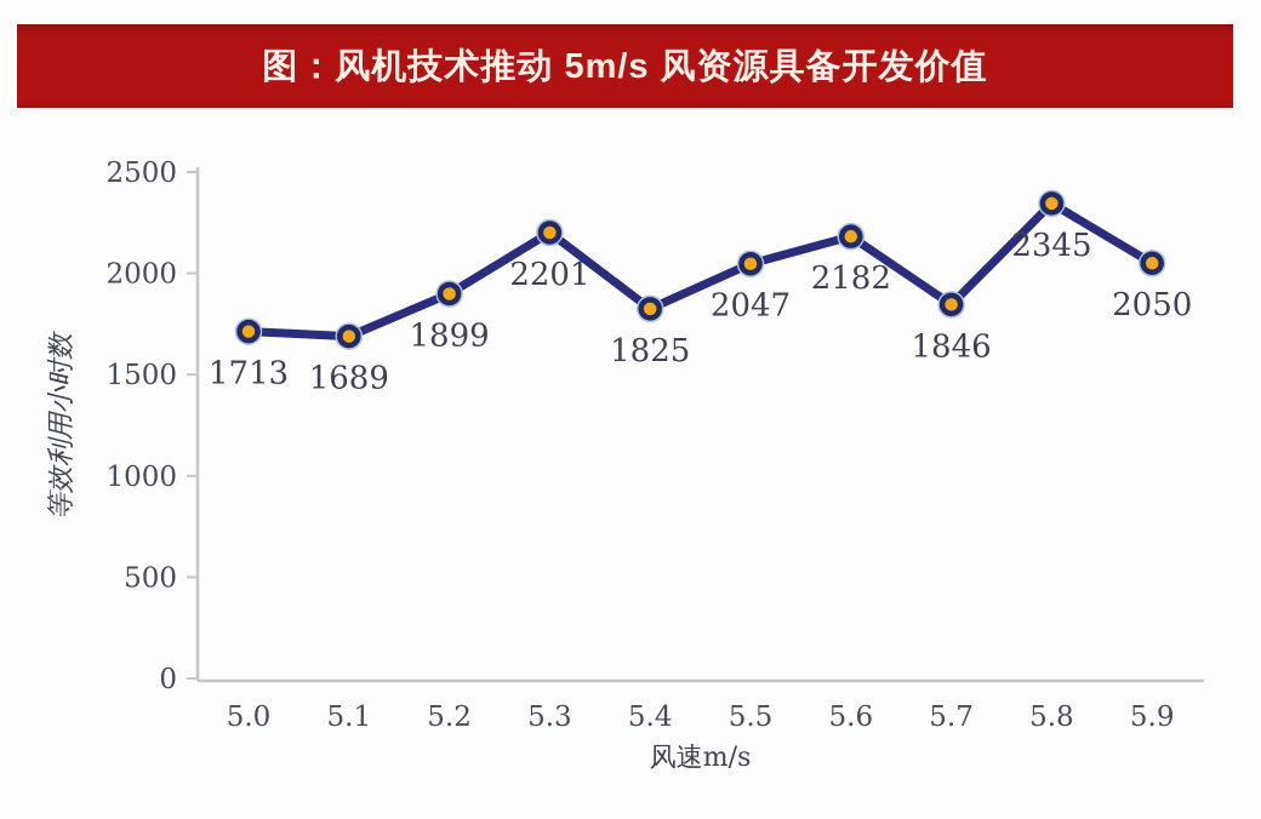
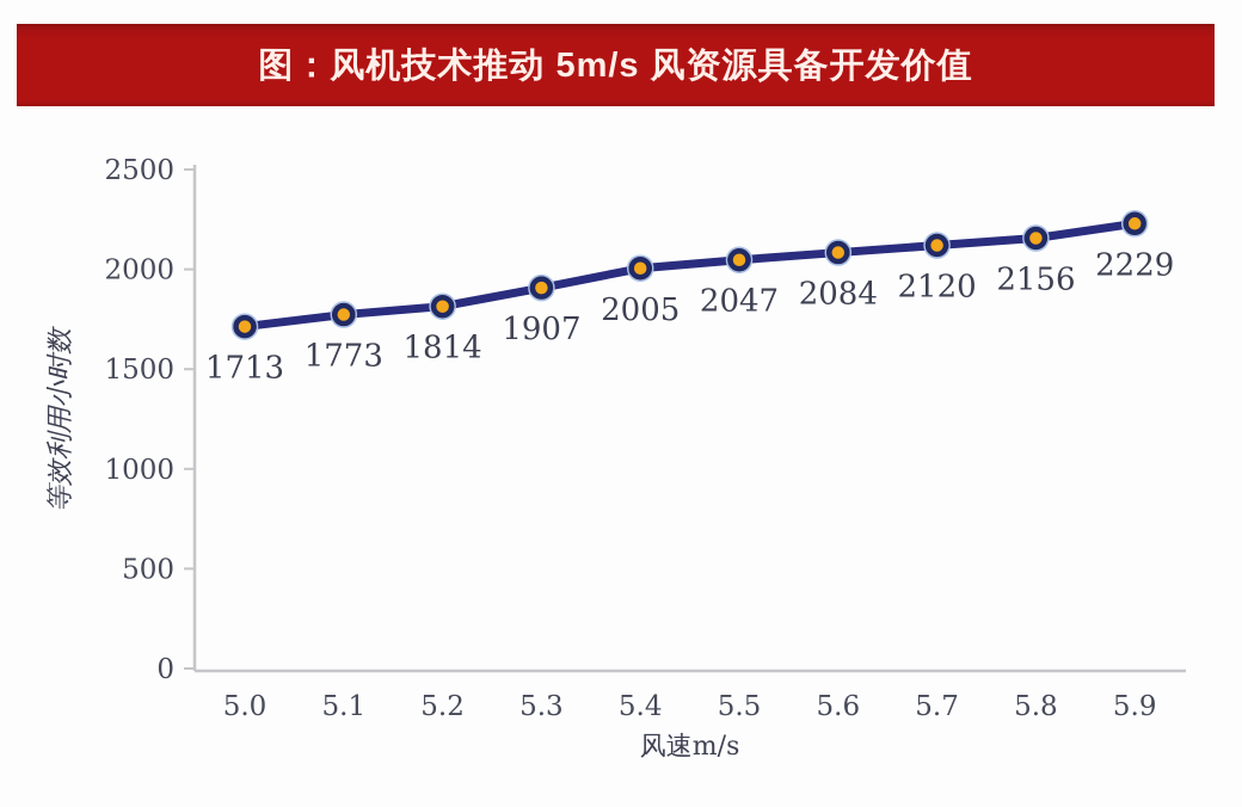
5.1: 1689 -> 1773
5.2: 1899 -> 1814
5.3: 2201 -> 1907
5.4: 1825 -> 2005
5.6: 2182 -> 2084
5.7: 1846 -> 2120
5.8: 2345 -> 2156
5.9: 2050 -> 2229
